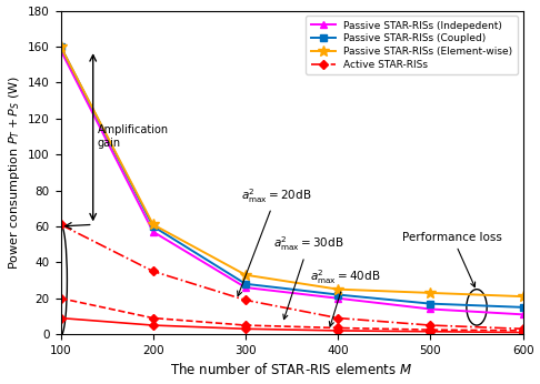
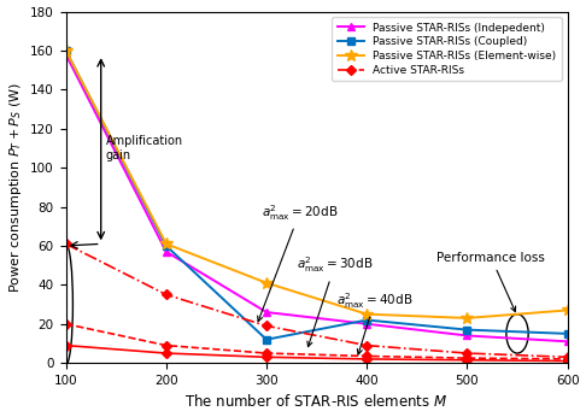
Passive STAR-RISs (Coupled)/300: 28 -> 12
Passive STAR-RISs (Element-wise)/300: 33 -> 41
Passive STAR-RISs (Element-wise)/600: 21 -> 27
